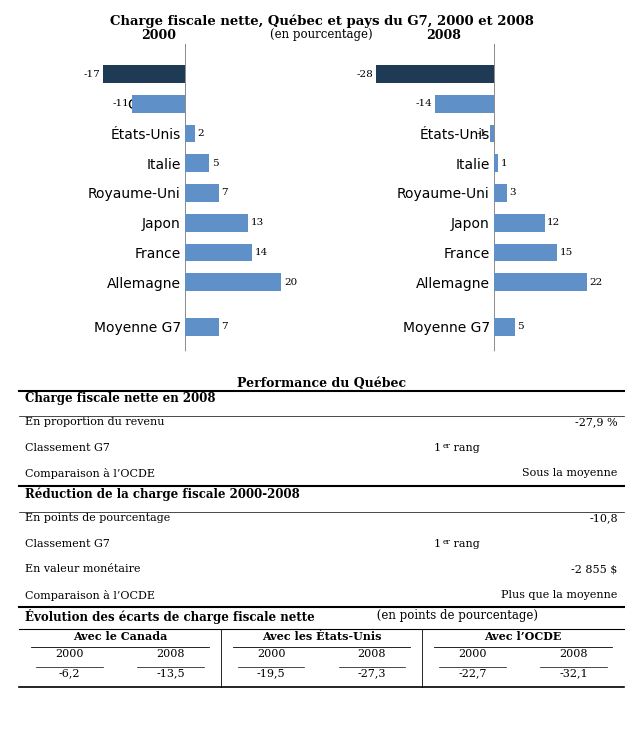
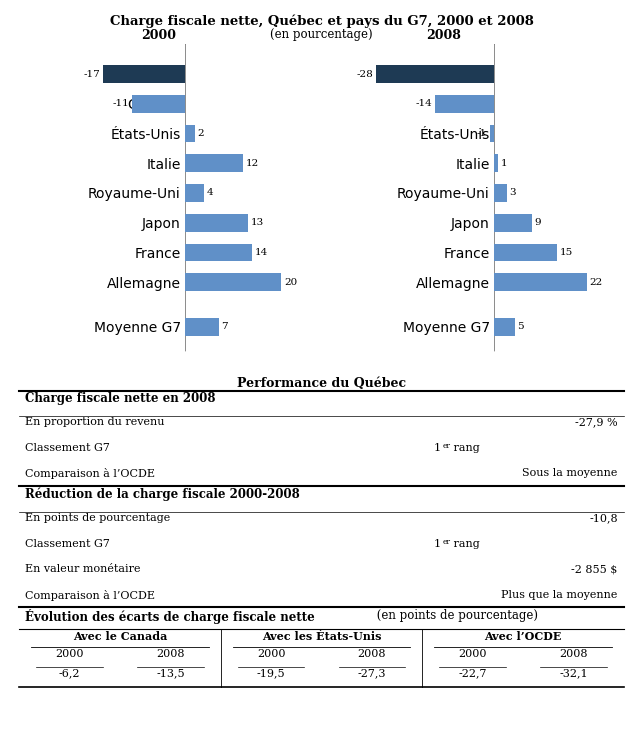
2000/Italie: 5 -> 12
2000/Royaume-Uni: 7 -> 4
2008/Japon: 12 -> 9
